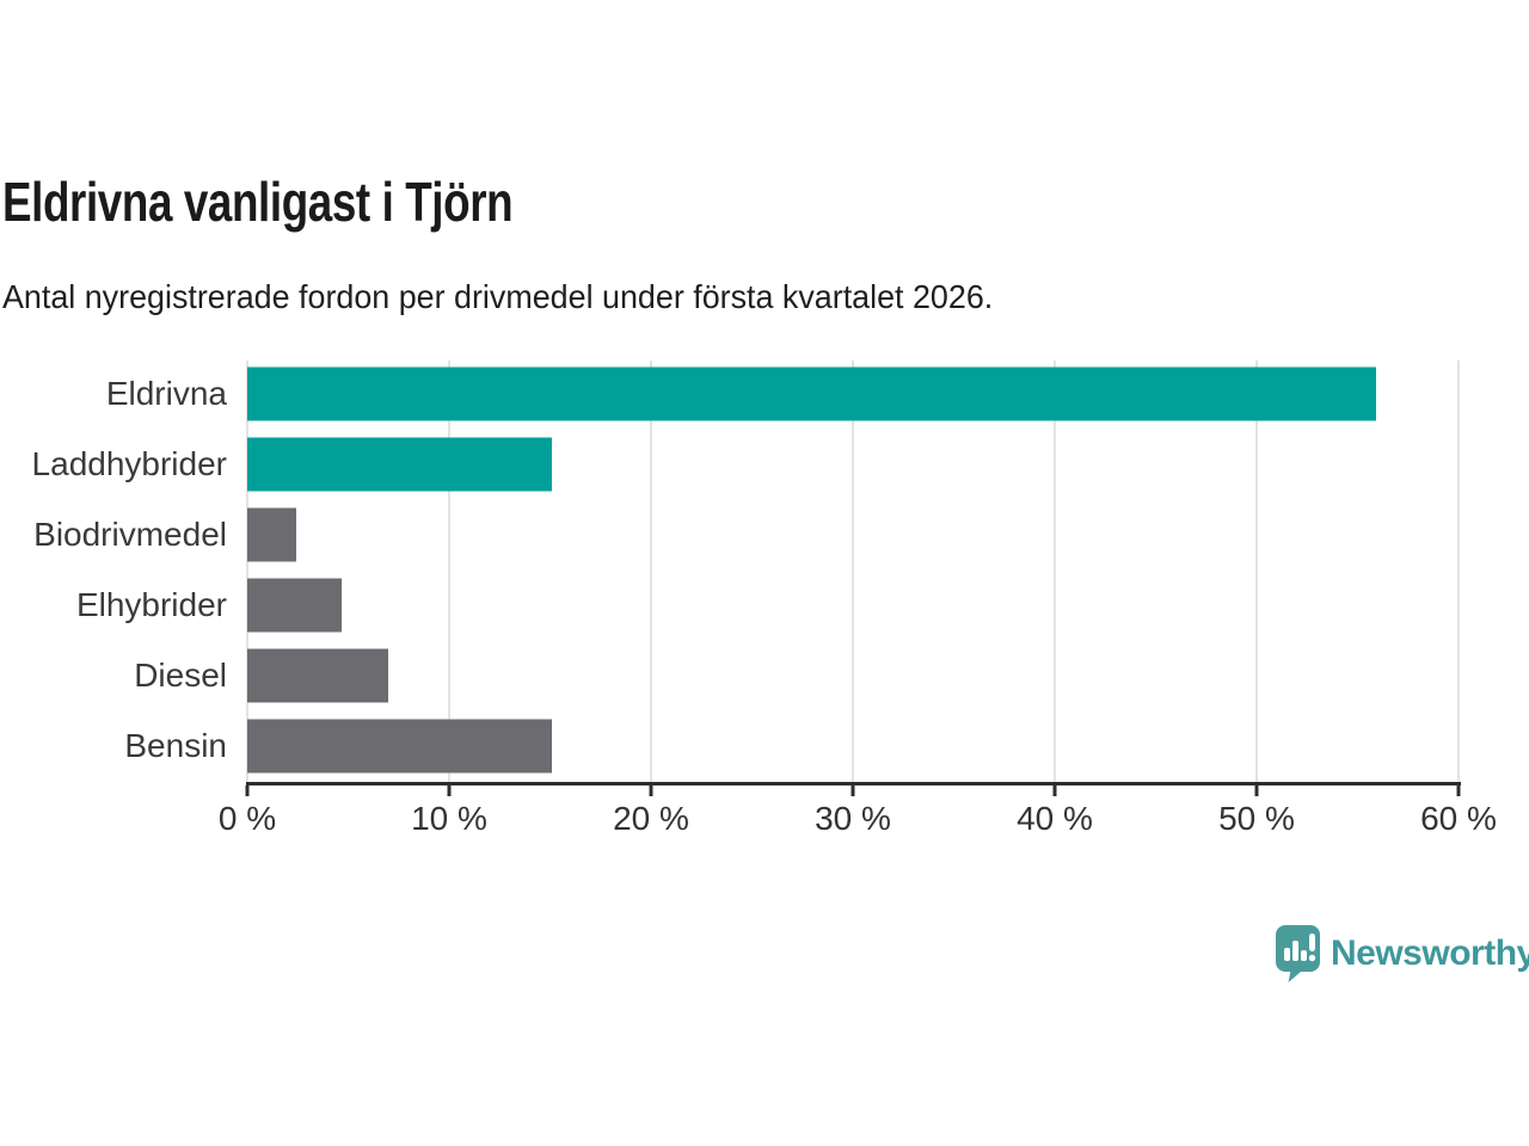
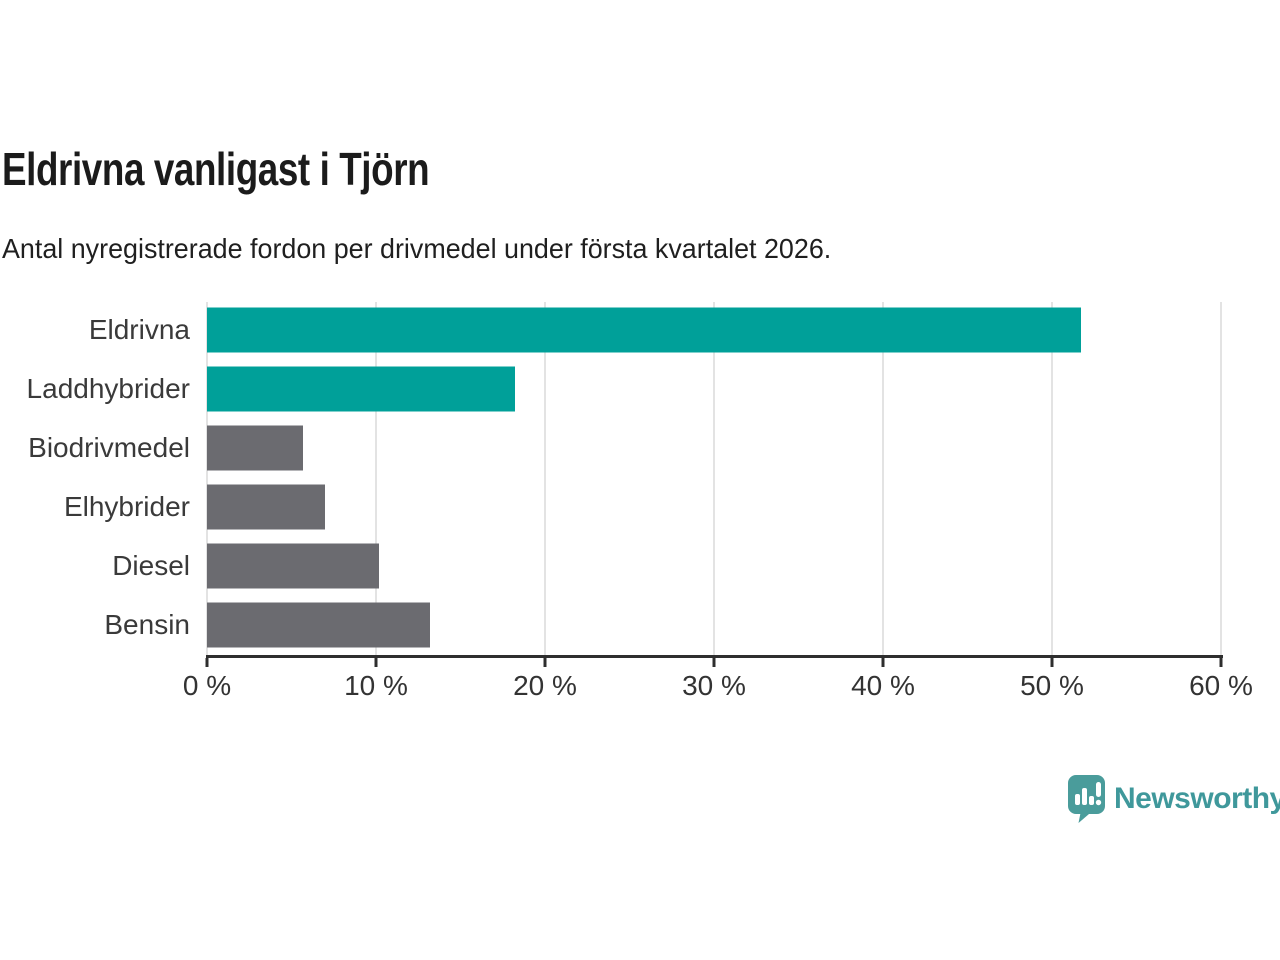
Eldrivna: 55.9% -> 51.7%
Laddhybrider: 15.1% -> 18.2%
Biodrivmedel: 2.4% -> 5.7%
Elhybrider: 4.7% -> 7.0%
Diesel: 7.0% -> 10.2%
Bensin: 15.1% -> 13.2%
